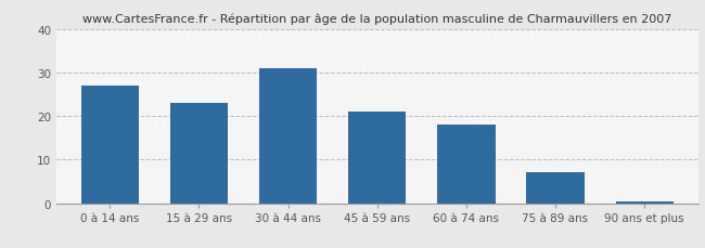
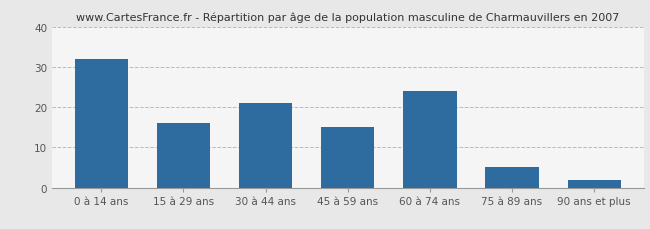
0 à 14 ans: 27.0 -> 32.0
15 à 29 ans: 23.0 -> 16.0
30 à 44 ans: 31.0 -> 21.0
45 à 59 ans: 21.0 -> 15.0
60 à 74 ans: 18.0 -> 24.0
75 à 89 ans: 7.0 -> 5.0
90 ans et plus: 0.5 -> 2.0
